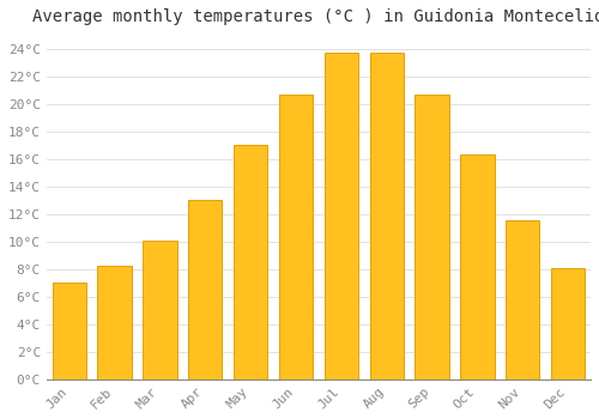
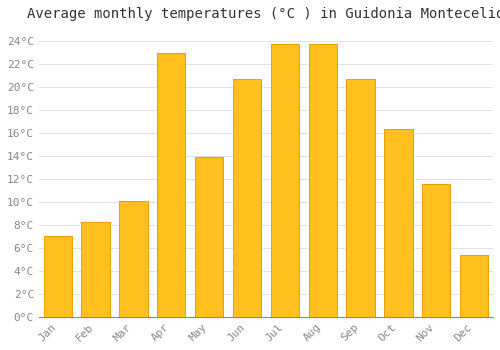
Apr: 13.0°C -> 22.9°C
May: 17.0°C -> 13.9°C
Dec: 8.1°C -> 5.4°C
